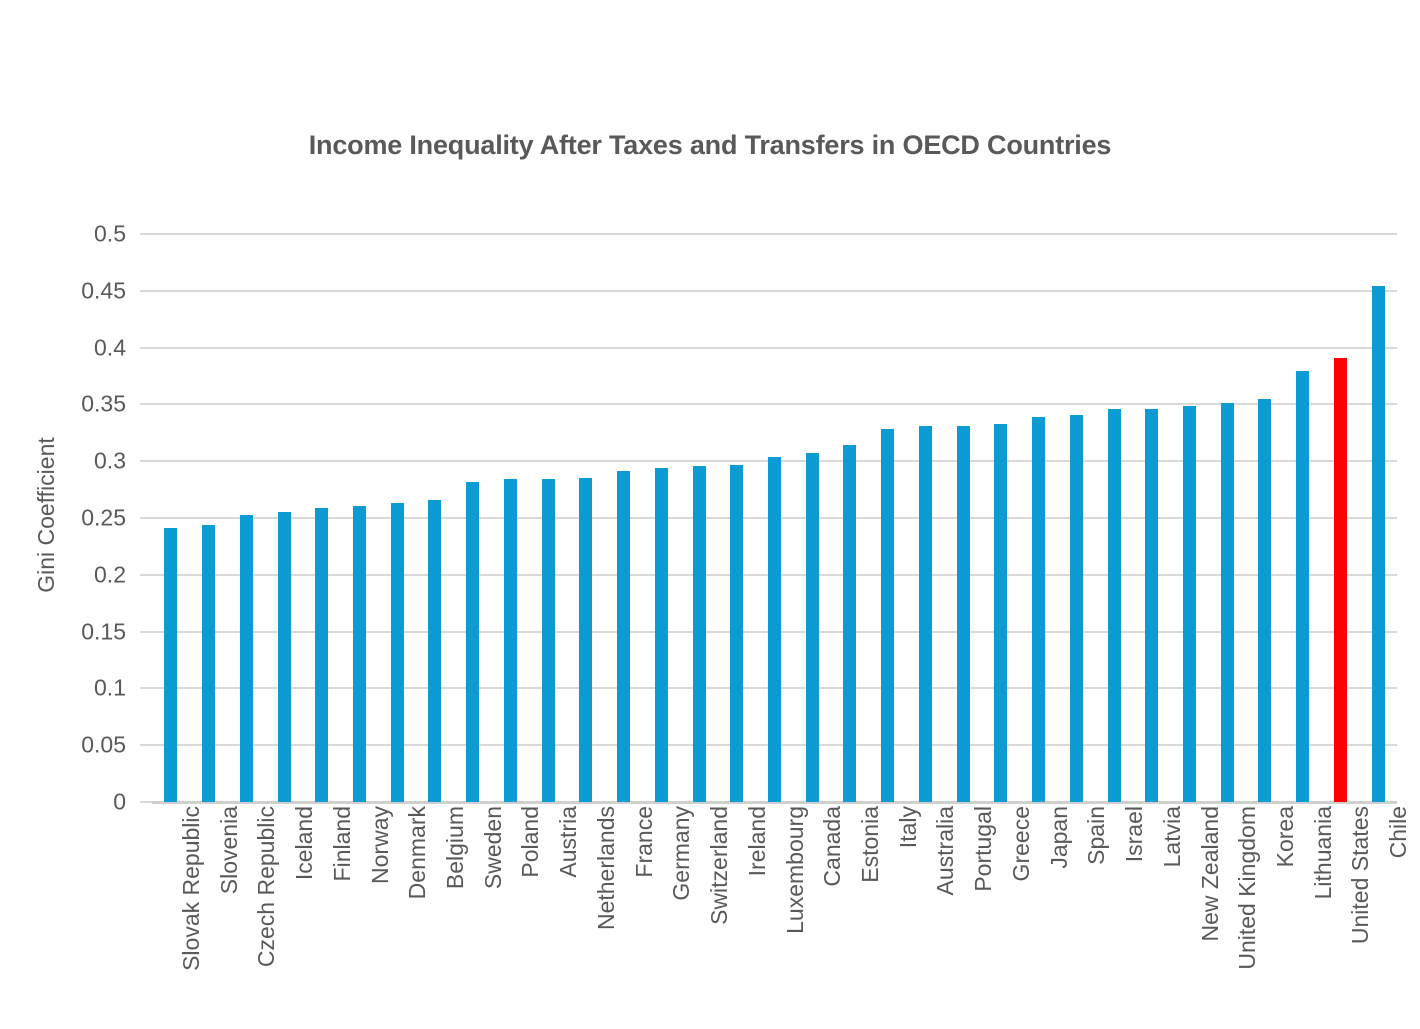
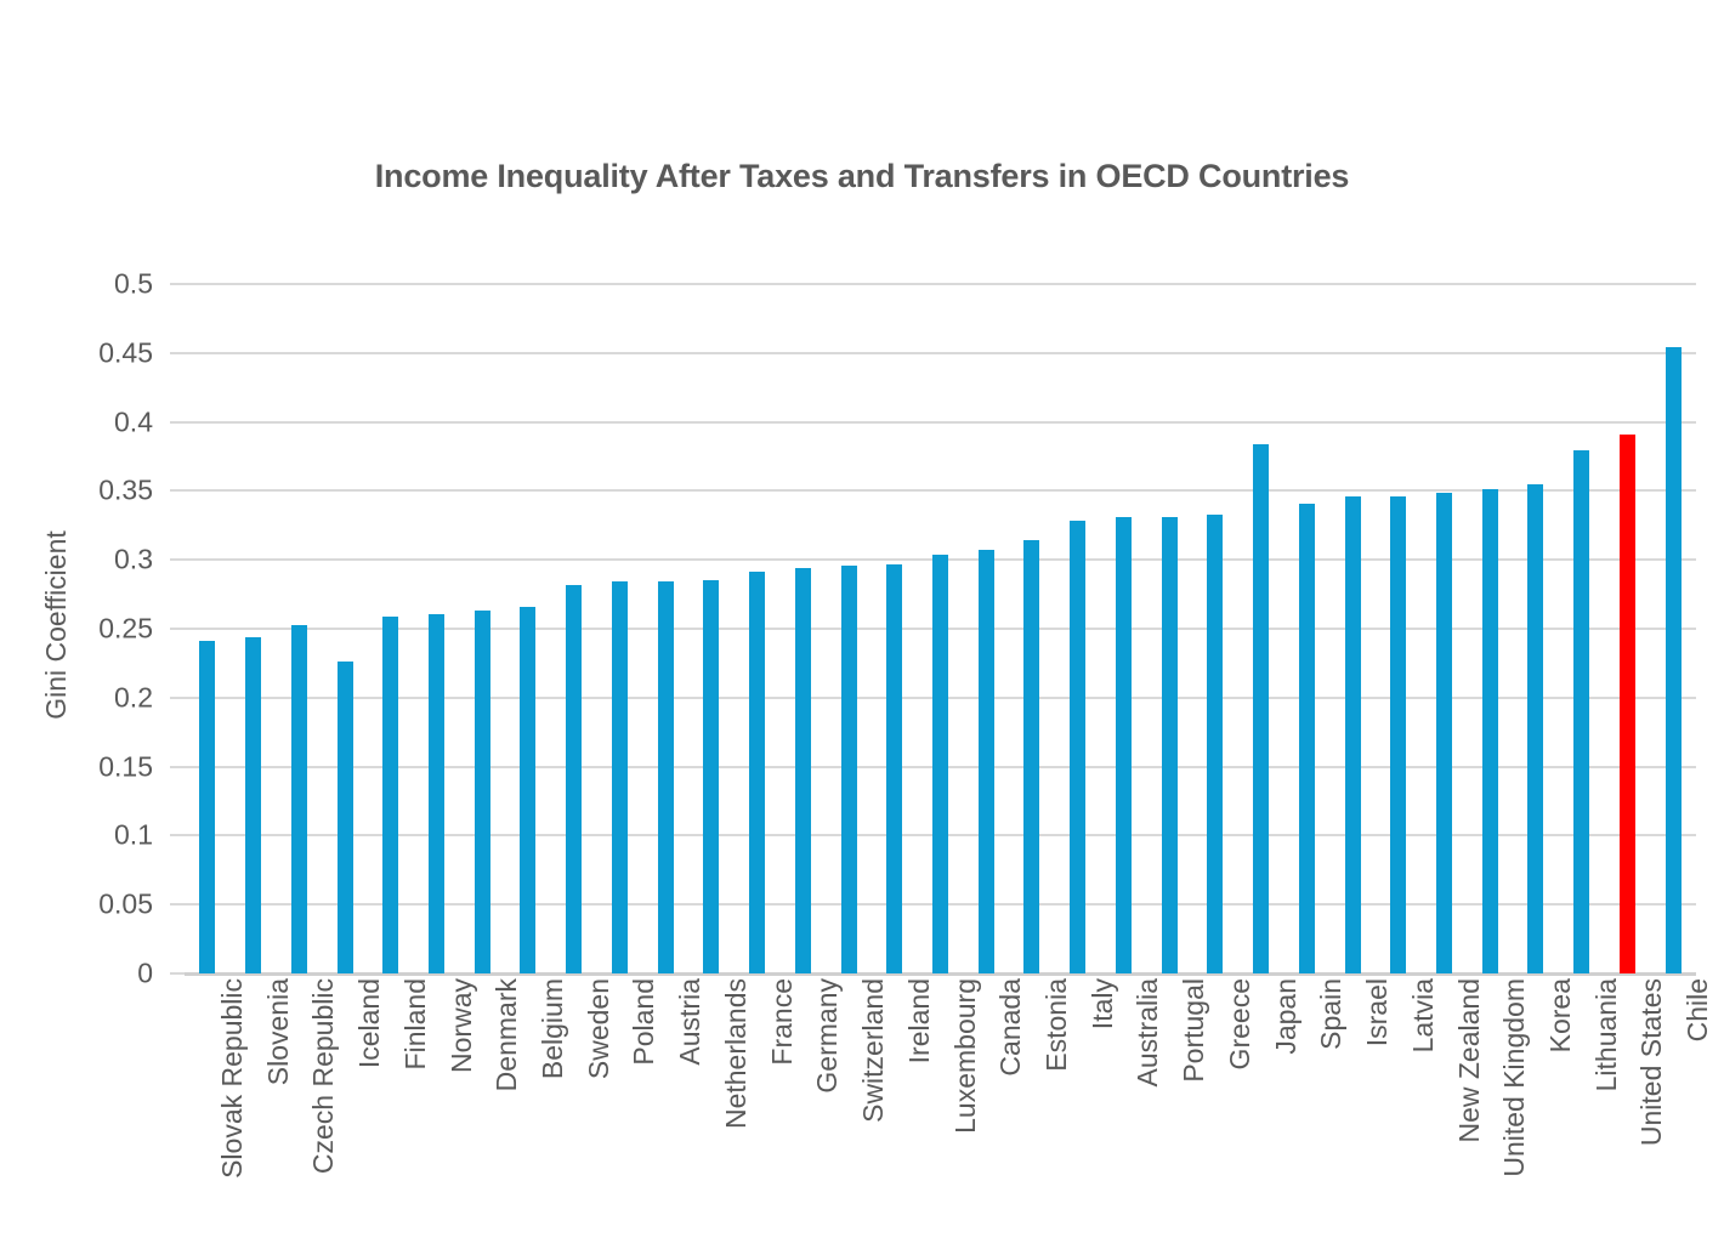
Iceland: 0.255 -> 0.226
Japan: 0.339 -> 0.384
